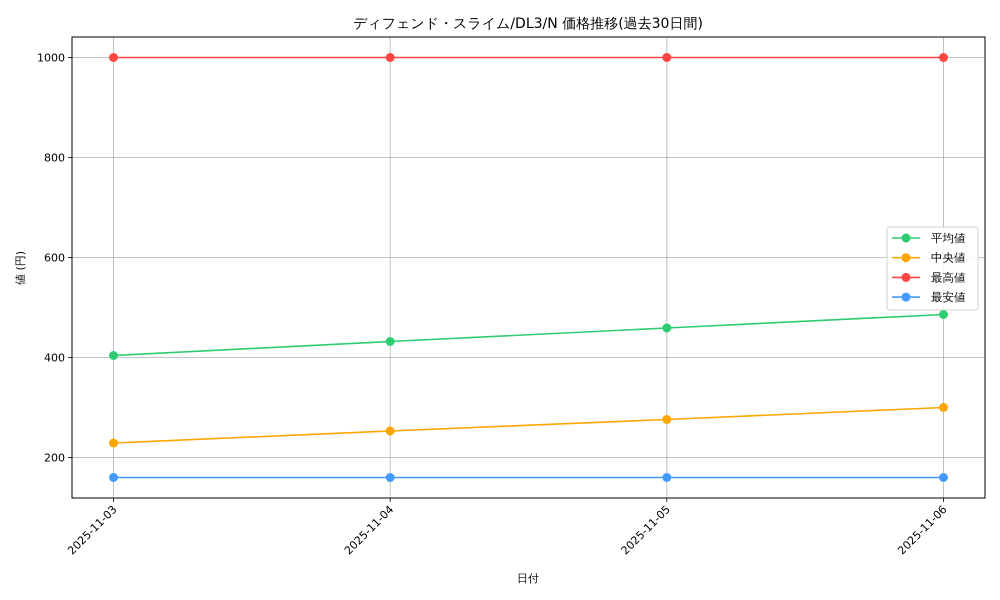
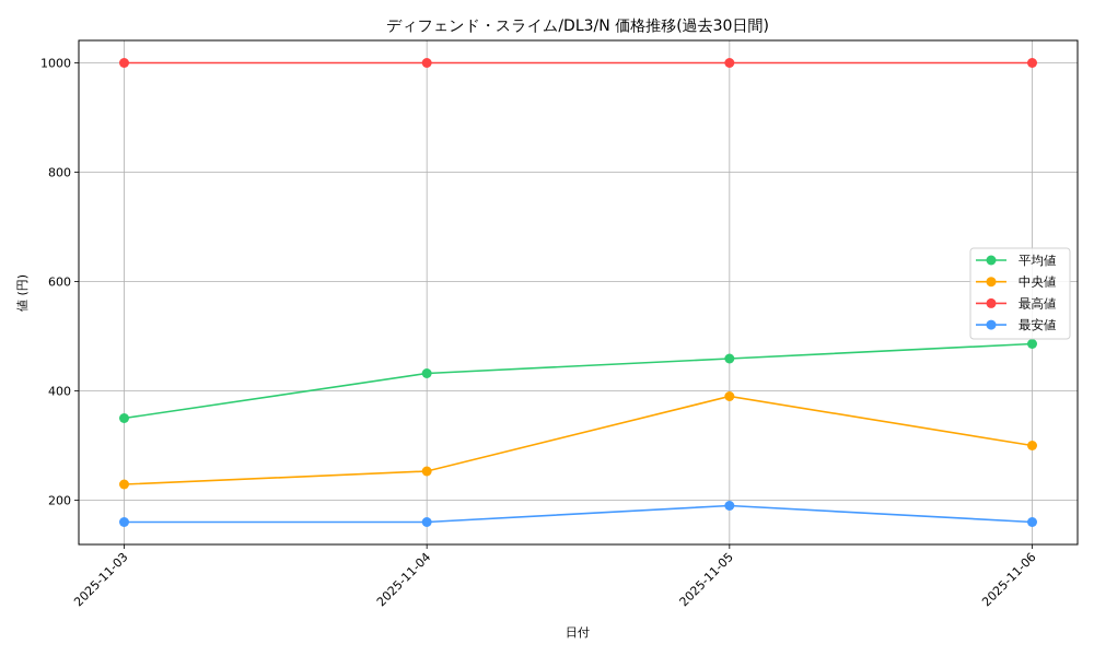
平均値/2025-11-03: 400 -> 350
中央値/2025-11-05: 280 -> 390
最安値/2025-11-05: 160 -> 190
